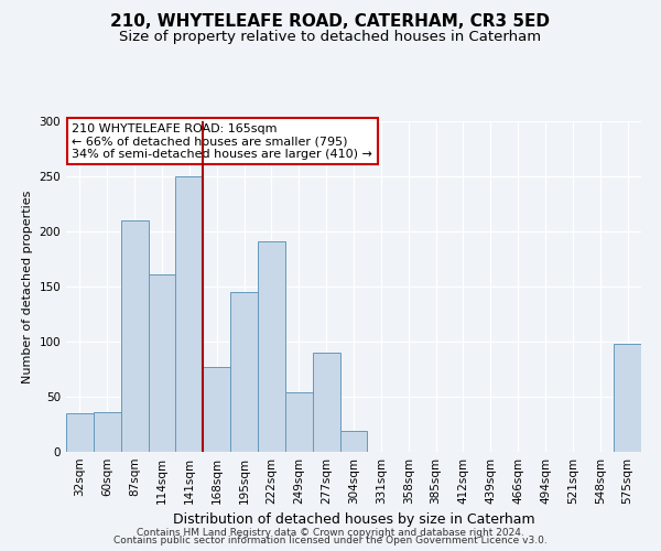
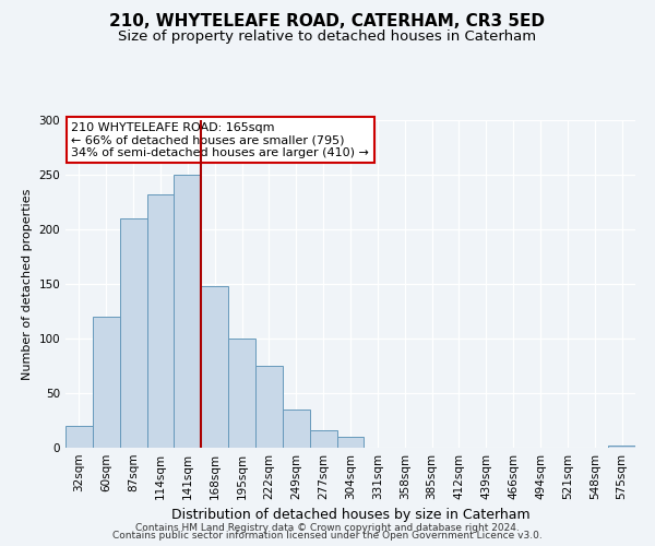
32sqm: 35 -> 20
60sqm: 36 -> 120
114sqm: 161 -> 232
168sqm: 77 -> 148
195sqm: 145 -> 100
222sqm: 191 -> 75
249sqm: 54 -> 35
277sqm: 90 -> 16
304sqm: 19 -> 10
575sqm: 98 -> 2
